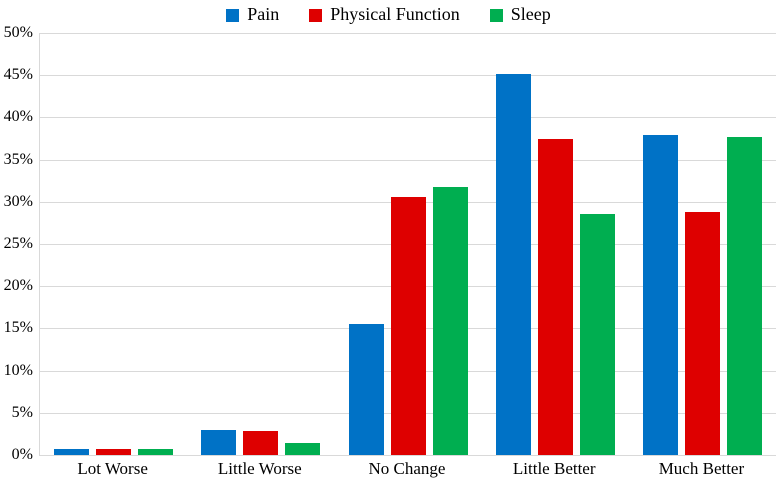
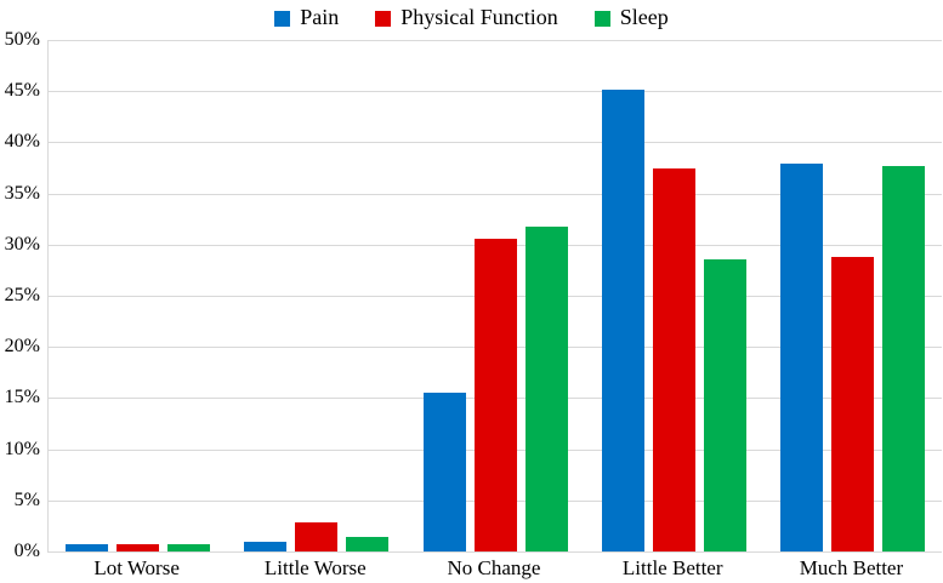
Pain/Little Worse: 3% -> 1%
